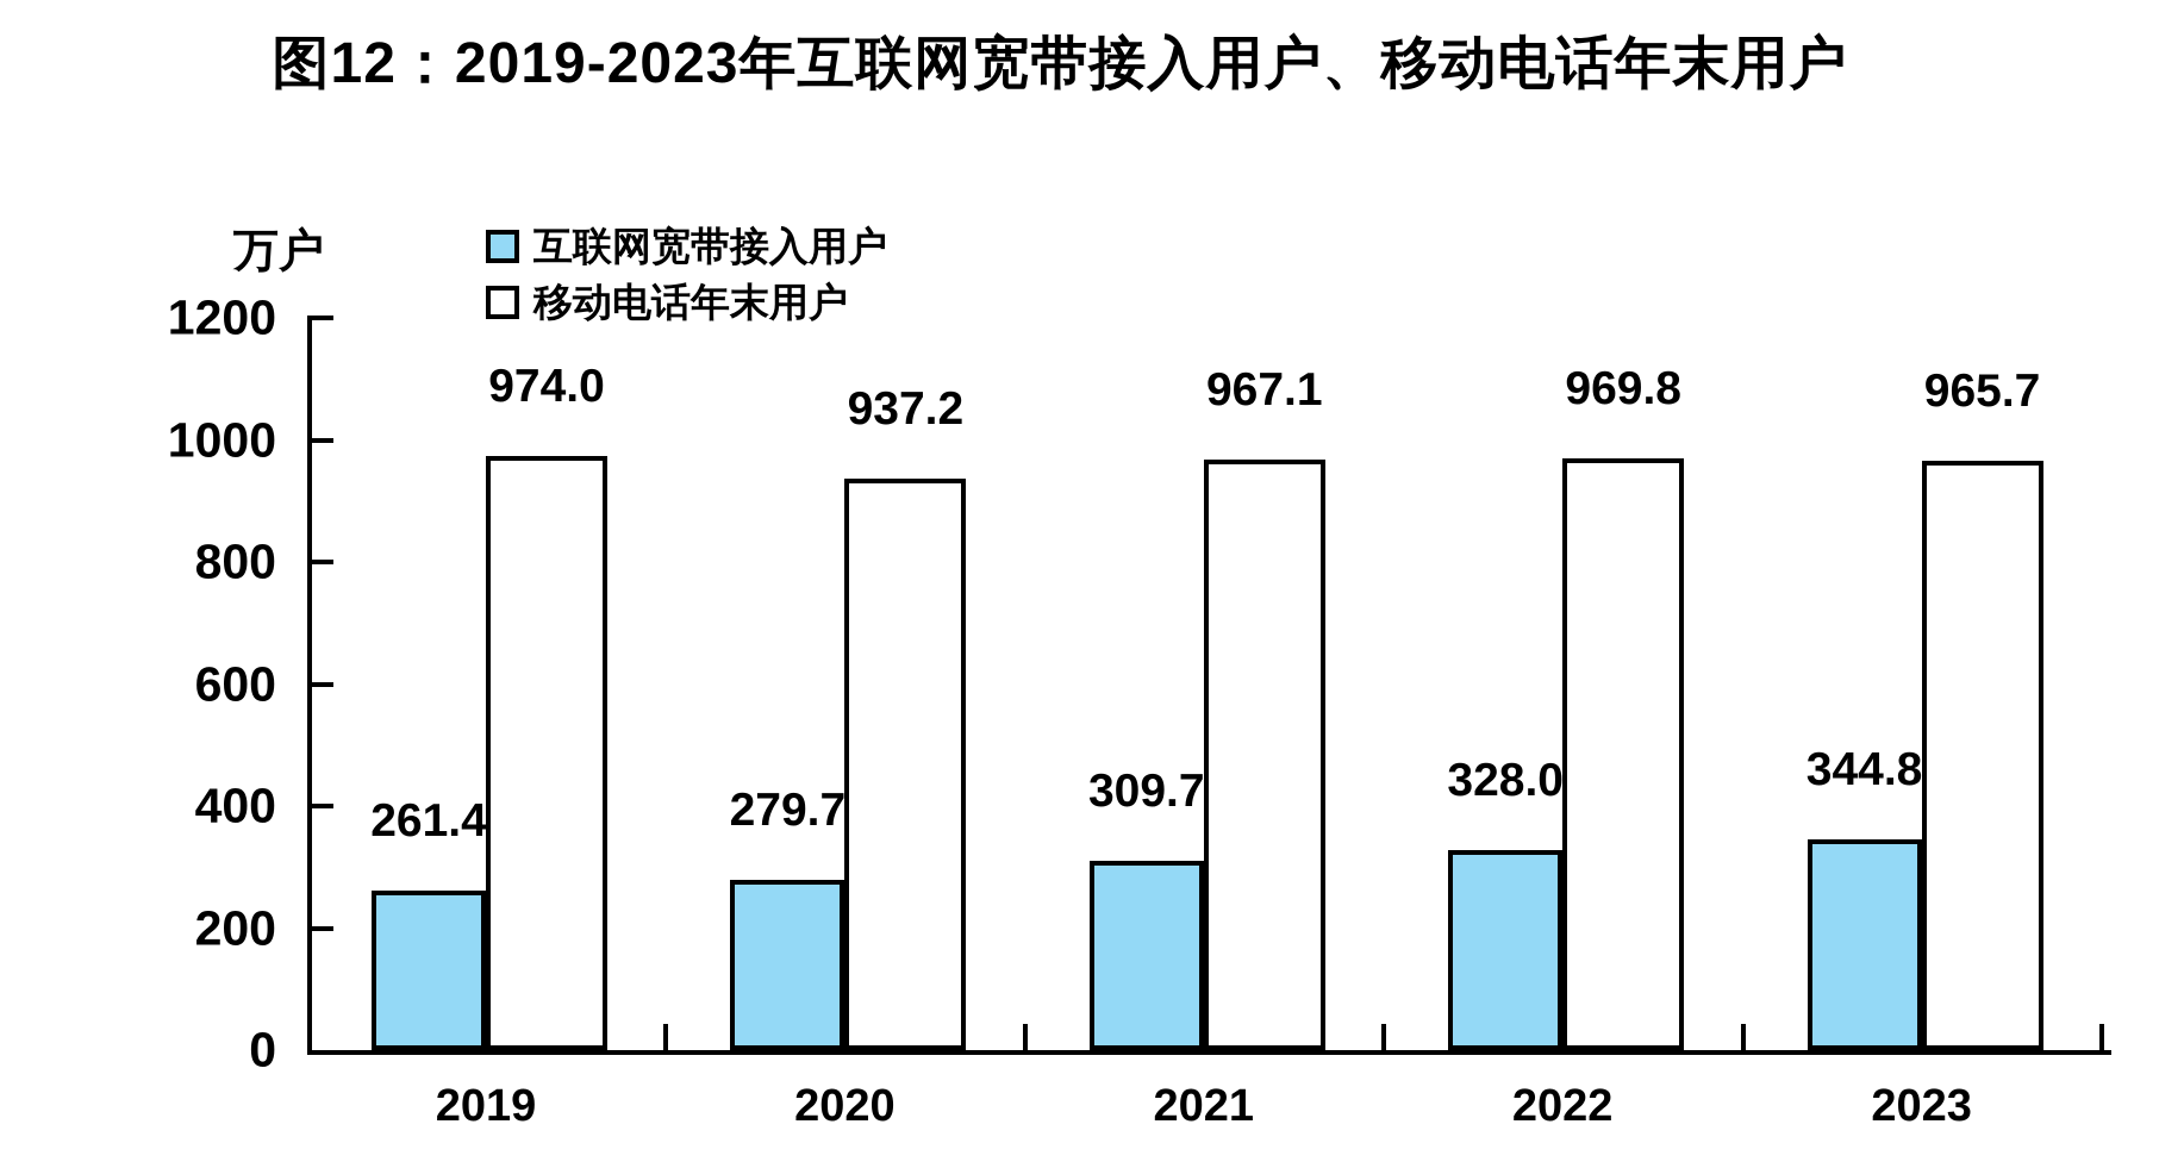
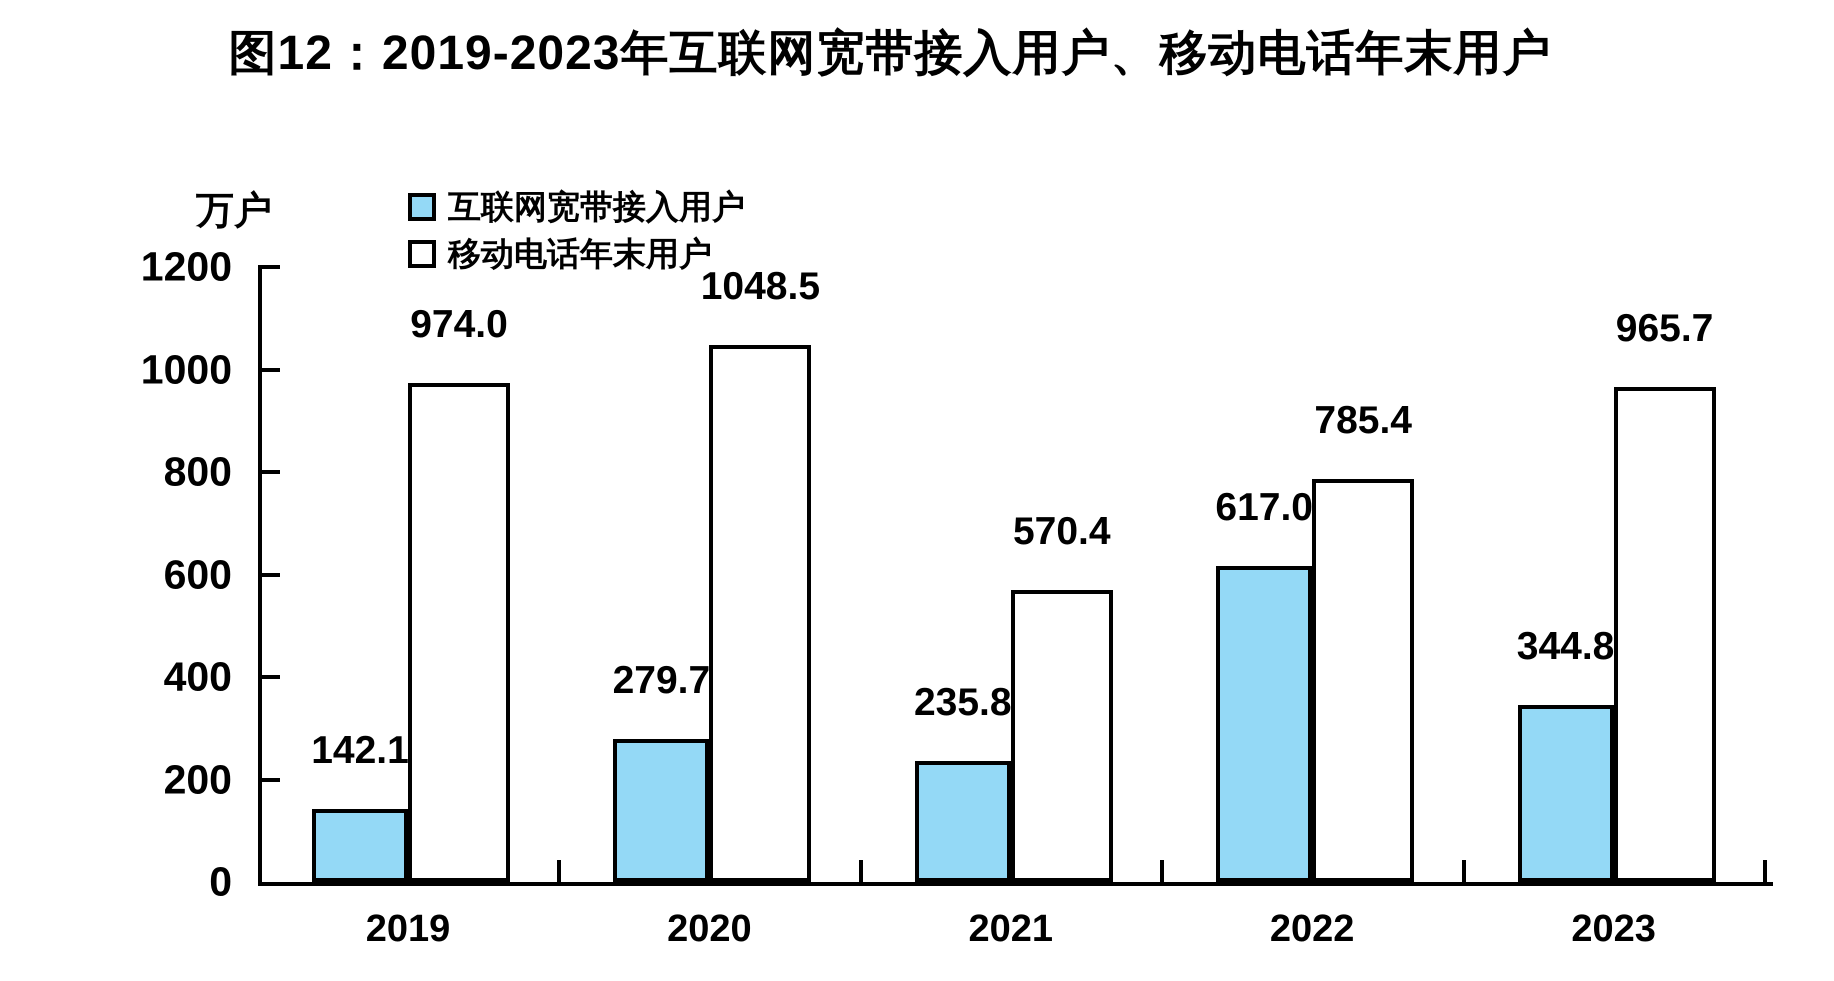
互联网宽带接入用户/2019: 261.4 -> 142.1
移动电话年末用户/2020: 937.2 -> 1048.5
互联网宽带接入用户/2021: 309.7 -> 235.8
移动电话年末用户/2021: 967.1 -> 570.4
互联网宽带接入用户/2022: 328.0 -> 617.0
移动电话年末用户/2022: 969.8 -> 785.4
